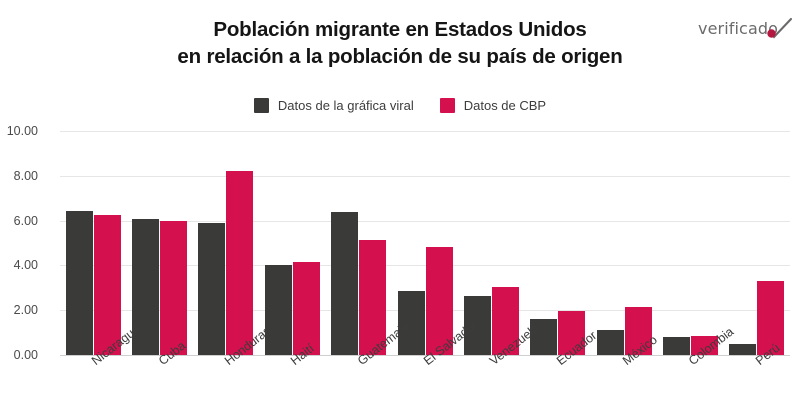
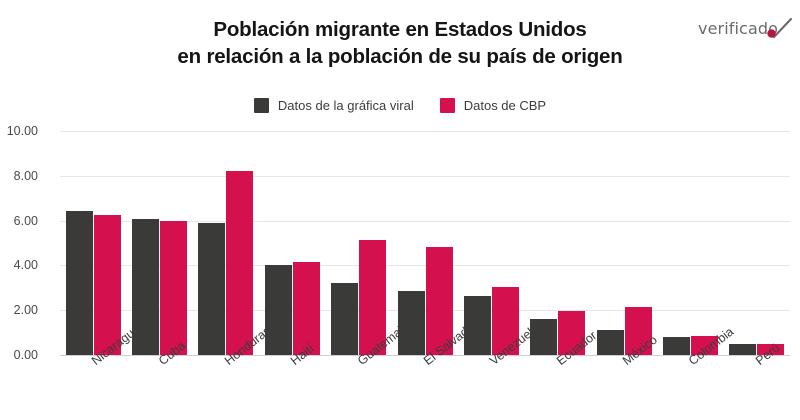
Datos de la gráfica viral/Guatemala: 6.4 -> 3.2
Datos de CBP/Perú: 3.3 -> 0.5
